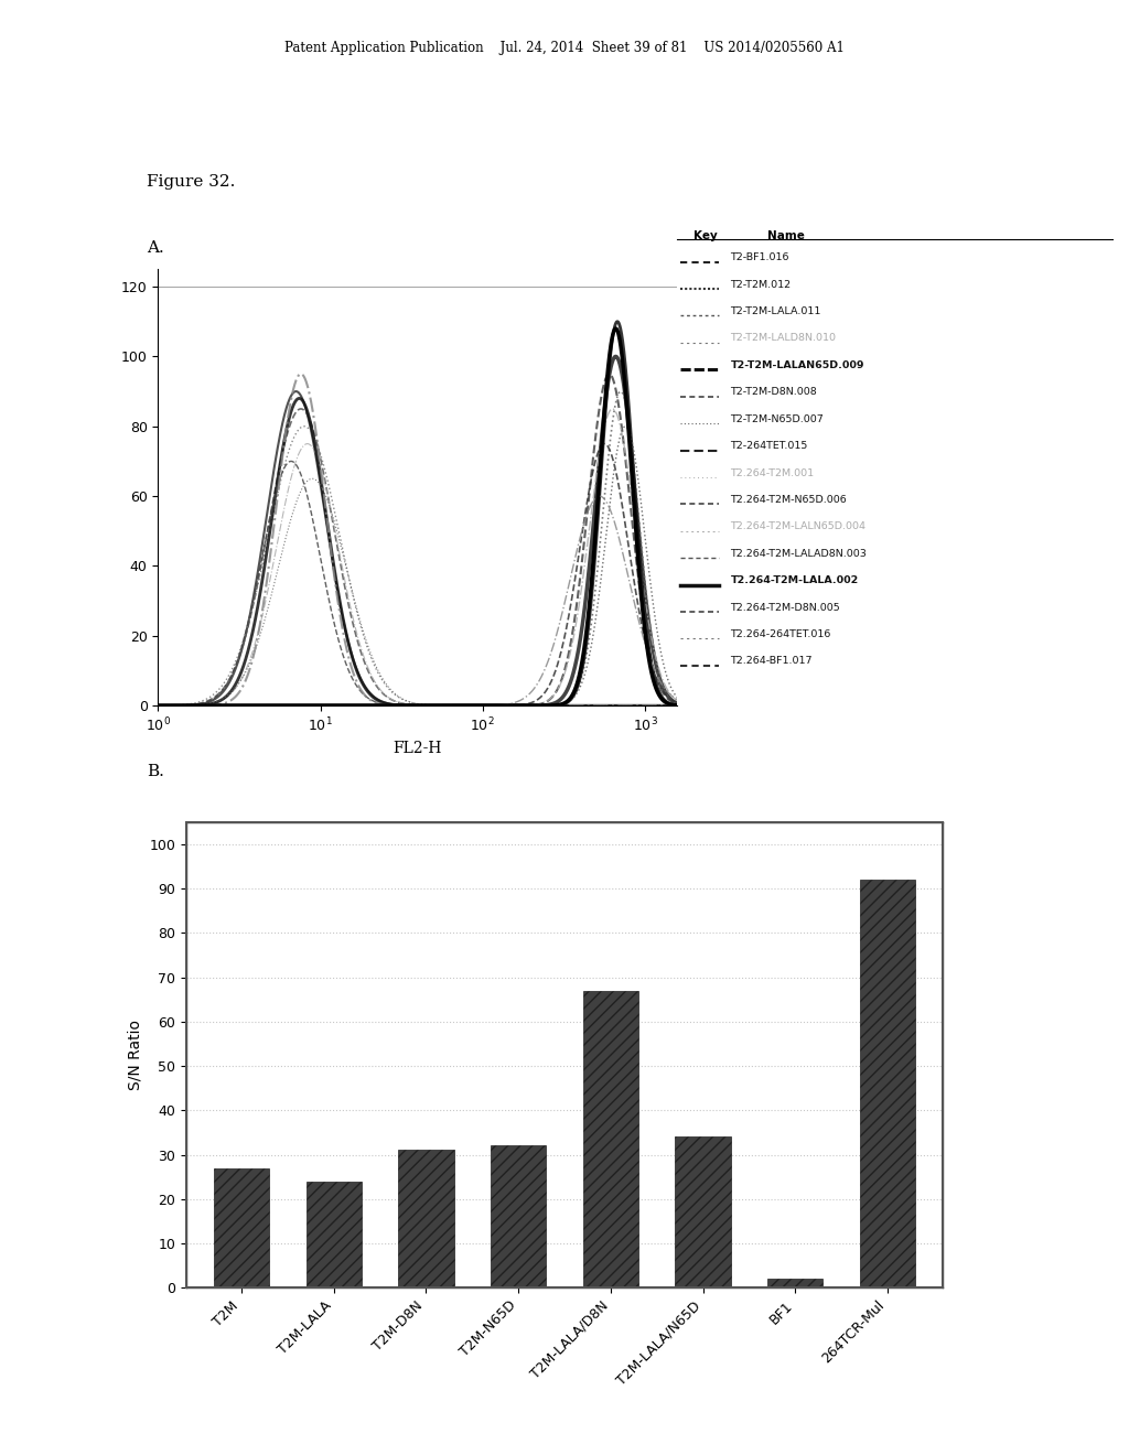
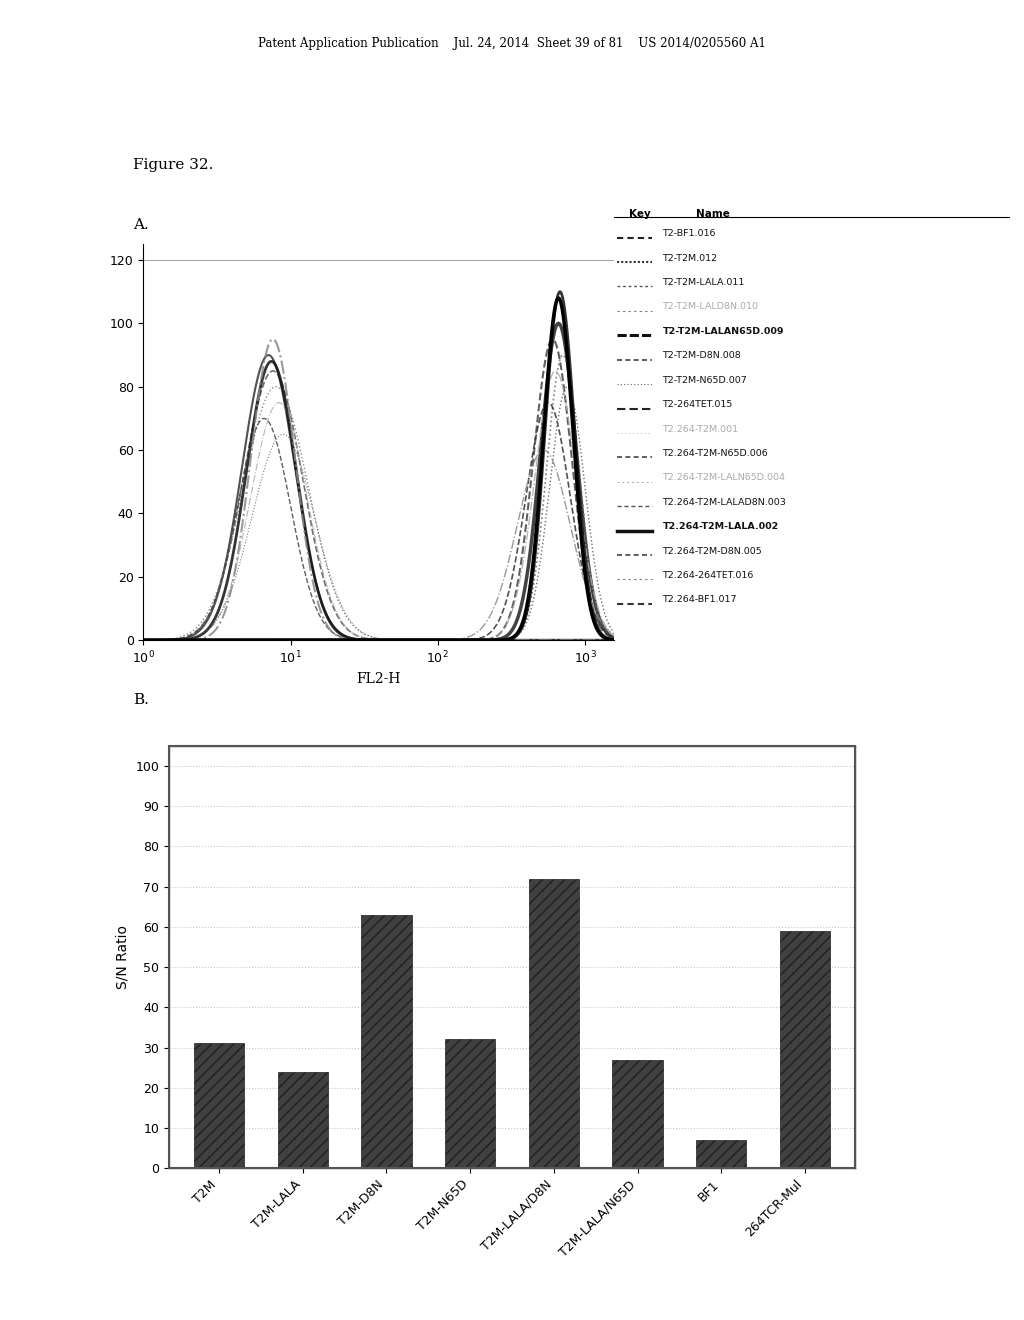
T2M: 27 -> 31
T2M-D8N: 31 -> 63
T2M-LALA/D8N: 67 -> 72
T2M-LALA/N65D: 34 -> 27
BF1: 2 -> 7
264TCR-Mul: 92 -> 59
